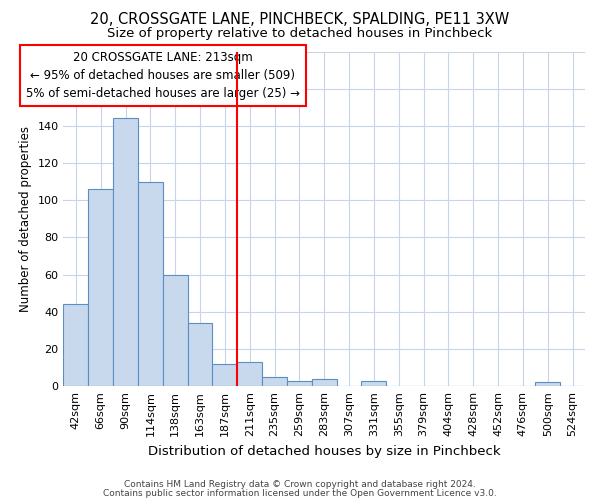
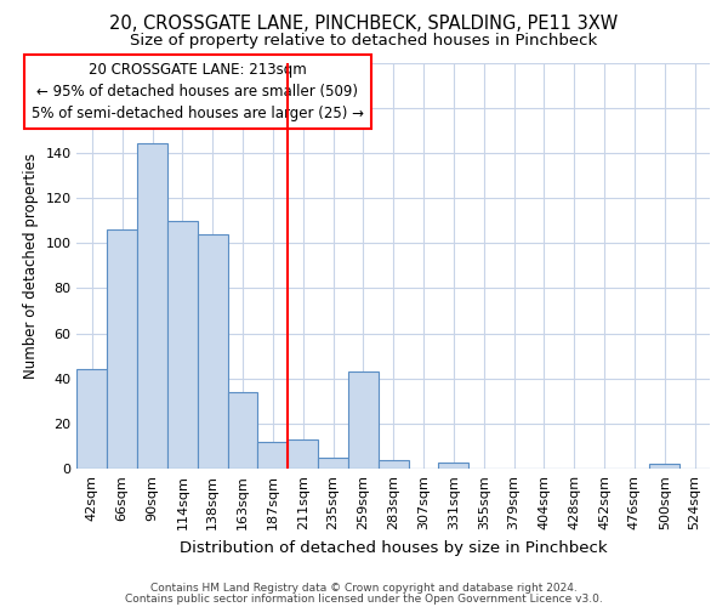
138sqm: 60 -> 104
259sqm: 3 -> 43
